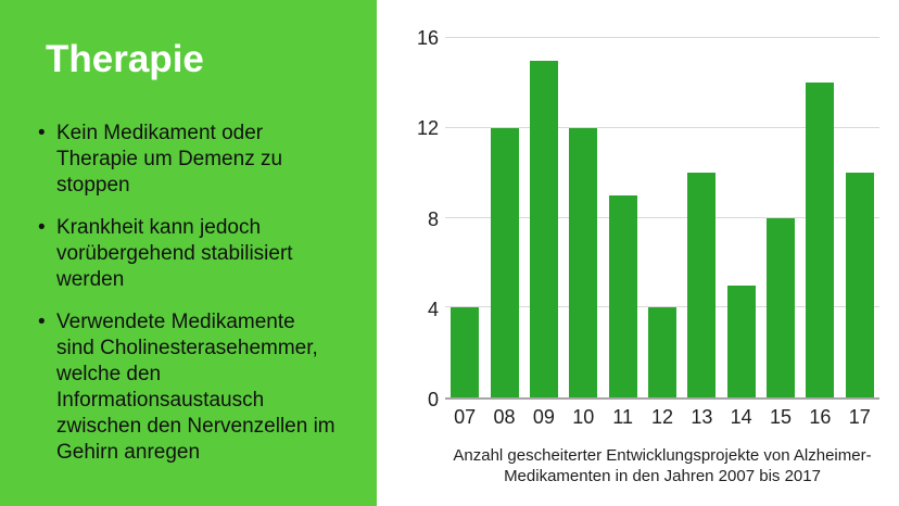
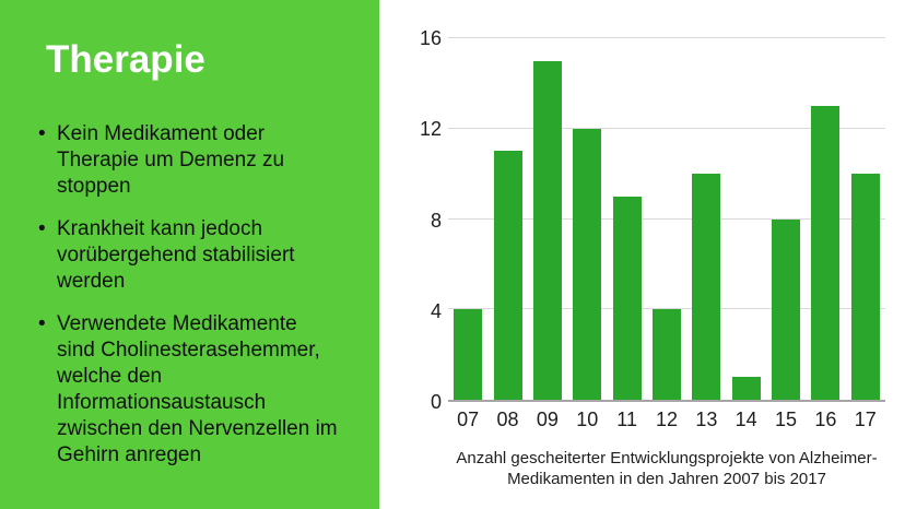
08: 12 -> 11
14: 5 -> 1
16: 14 -> 13
